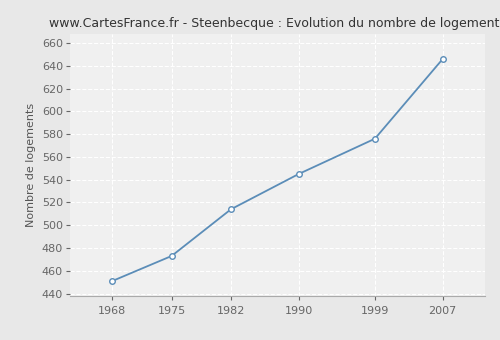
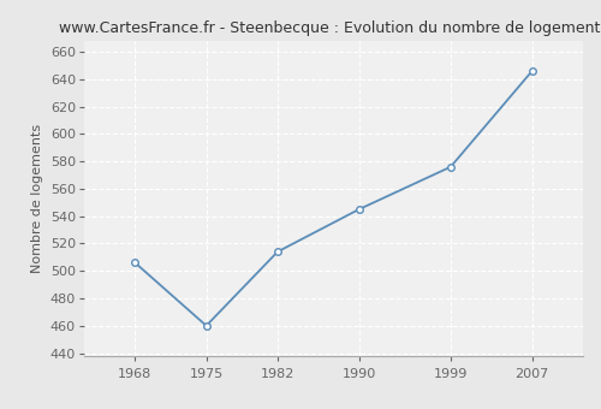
1968: 451 -> 506
1975: 473 -> 460
